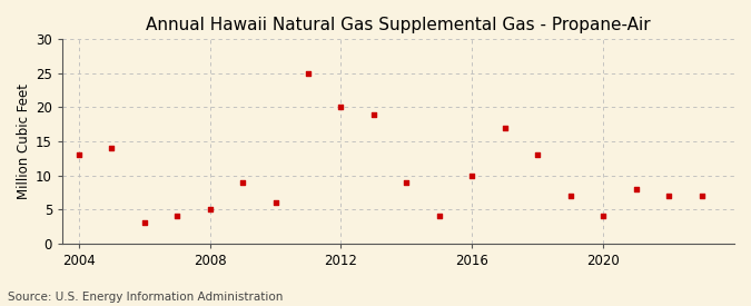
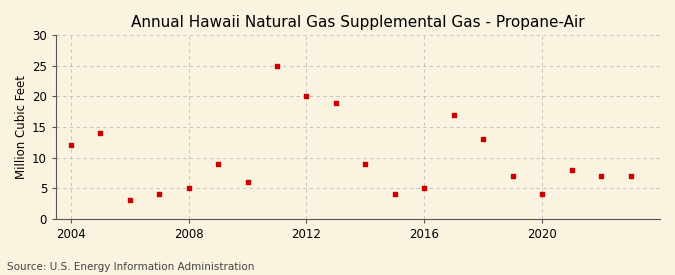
2004: 13 -> 12
2016: 10 -> 5
